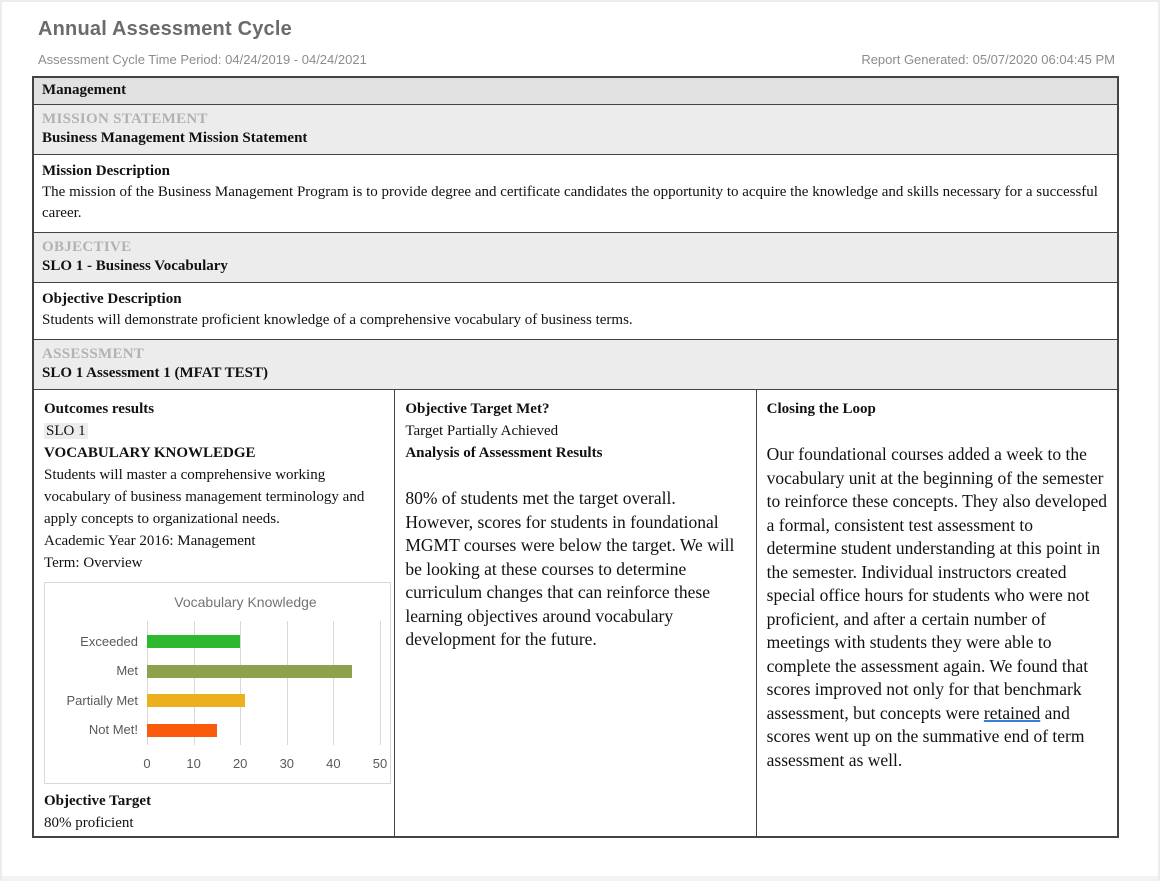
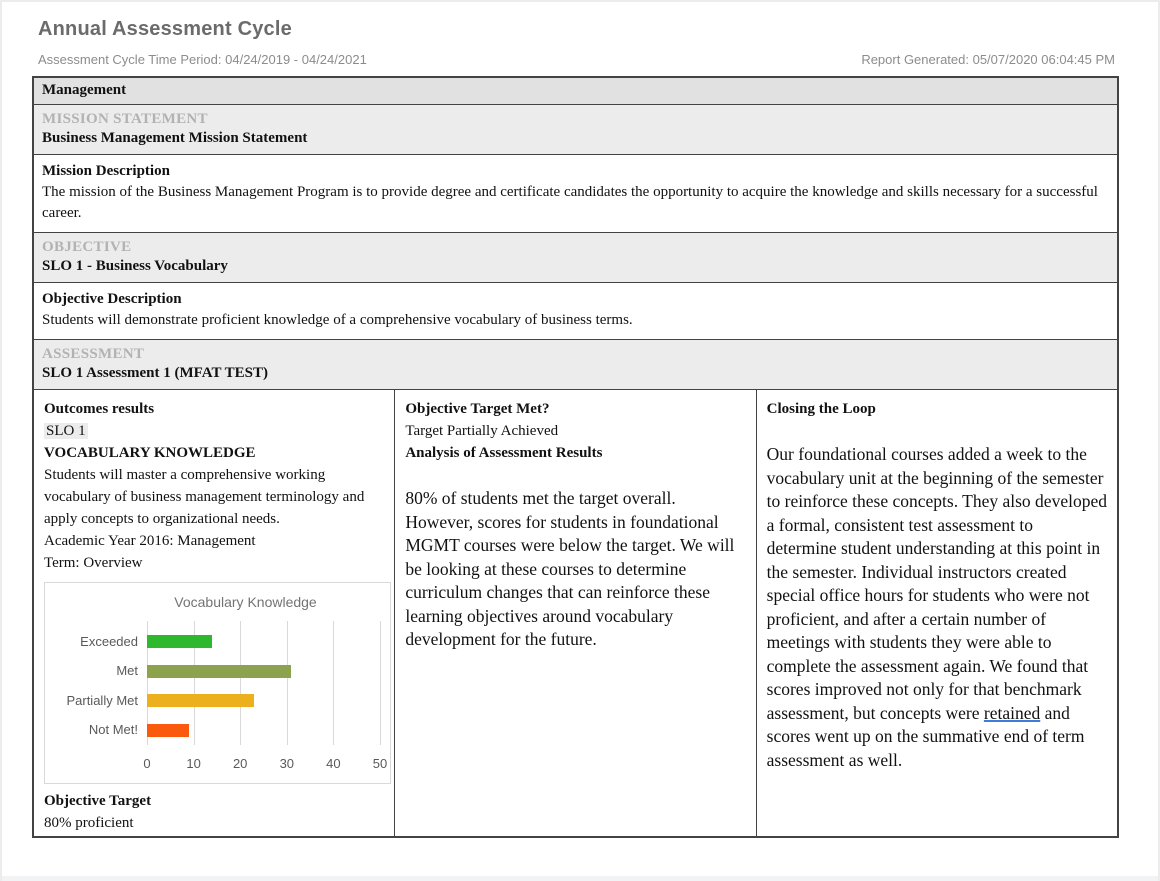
Exceeded: 20 -> 14
Met: 44 -> 31
Partially Met: 21 -> 23
Not Met!: 15 -> 9
